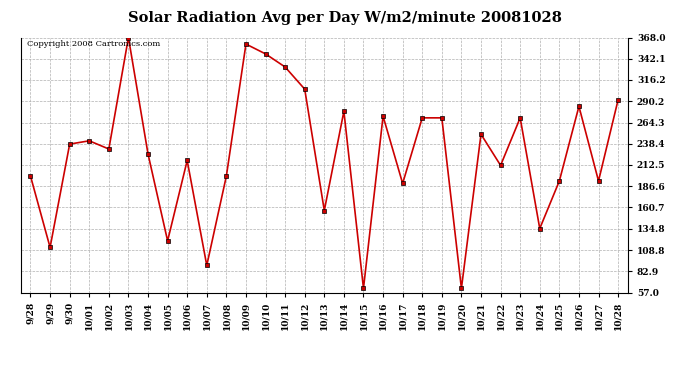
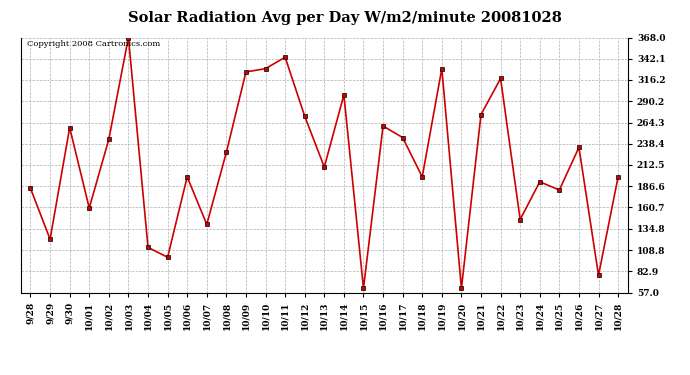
9/28: 199 -> 184
9/29: 112 -> 122
9/30: 238 -> 258
10/01: 242 -> 160
10/02: 232 -> 244
10/04: 226 -> 112
10/05: 120 -> 100
10/06: 218 -> 198
10/07: 90 -> 140
10/08: 199 -> 228
10/09: 360 -> 326
10/10: 348 -> 330
10/11: 332 -> 344
10/12: 305 -> 272
10/13: 157 -> 210
10/14: 278 -> 298
10/16: 272 -> 260
10/17: 190 -> 246
10/18: 270 -> 198
10/19: 270 -> 330
10/21: 250 -> 274
10/22: 212 -> 318
10/23: 270 -> 146
10/24: 135 -> 192
10/25: 193 -> 182
10/26: 284 -> 234
10/27: 193 -> 78
10/28: 292 -> 198
